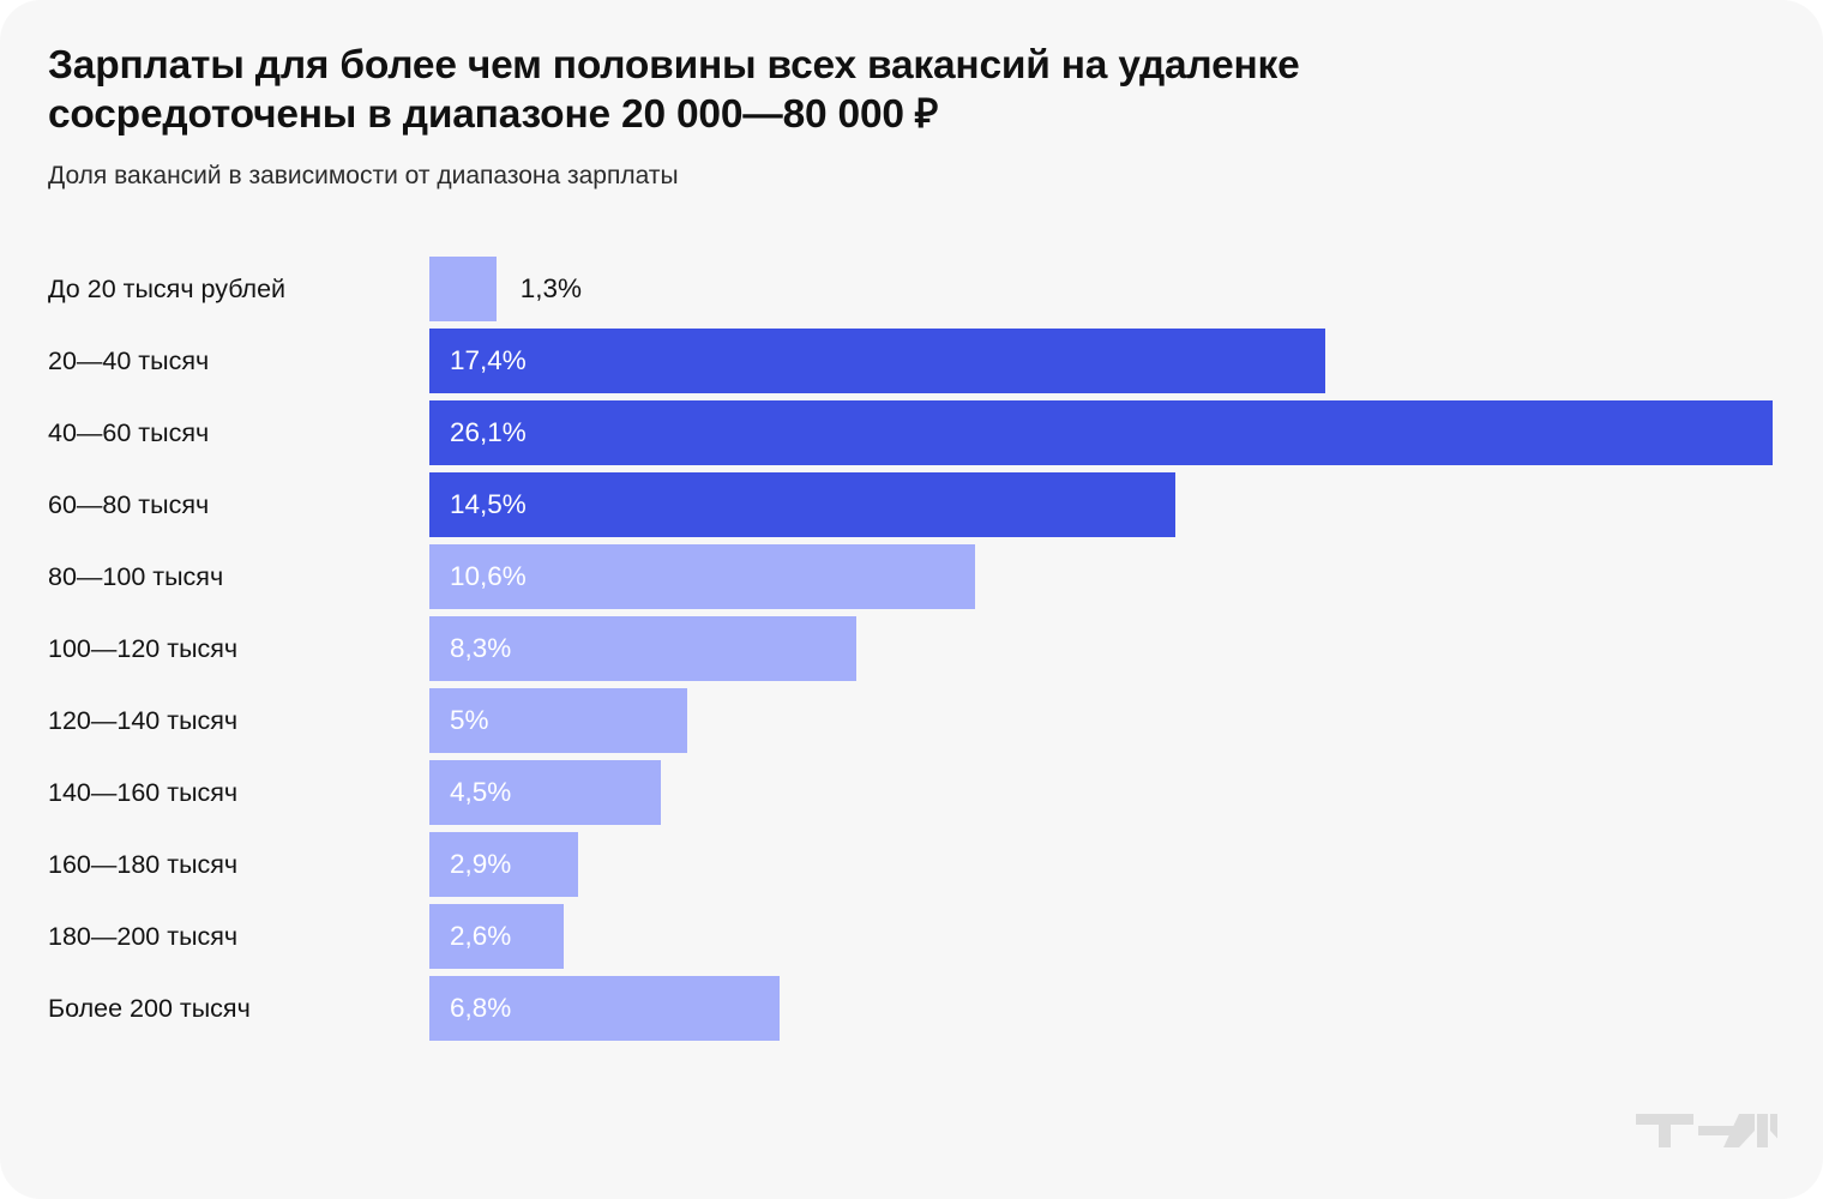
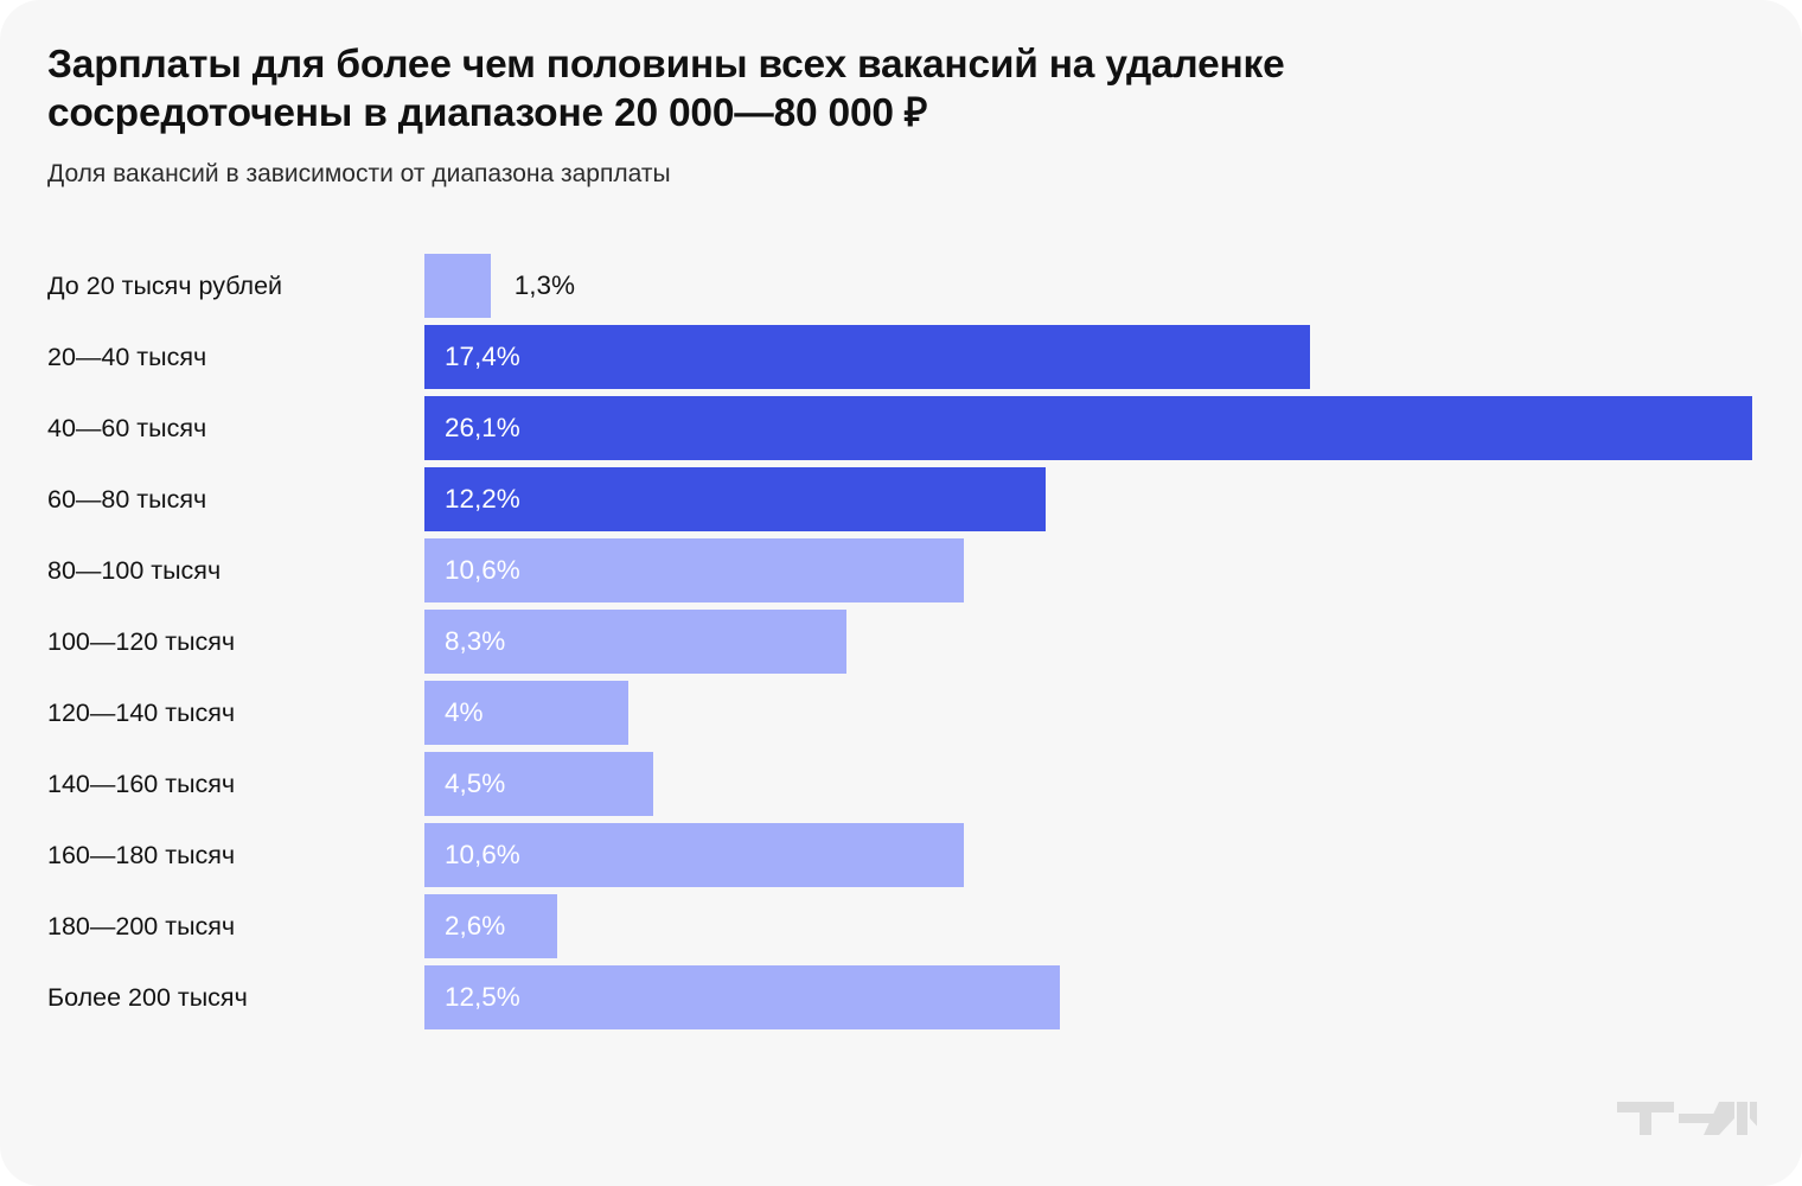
60—80 тысяч: 14,5% -> 12,2%
120—140 тысяч: 5% -> 4%
160—180 тысяч: 2,9% -> 10,6%
Более 200 тысяч: 6,8% -> 12,5%
